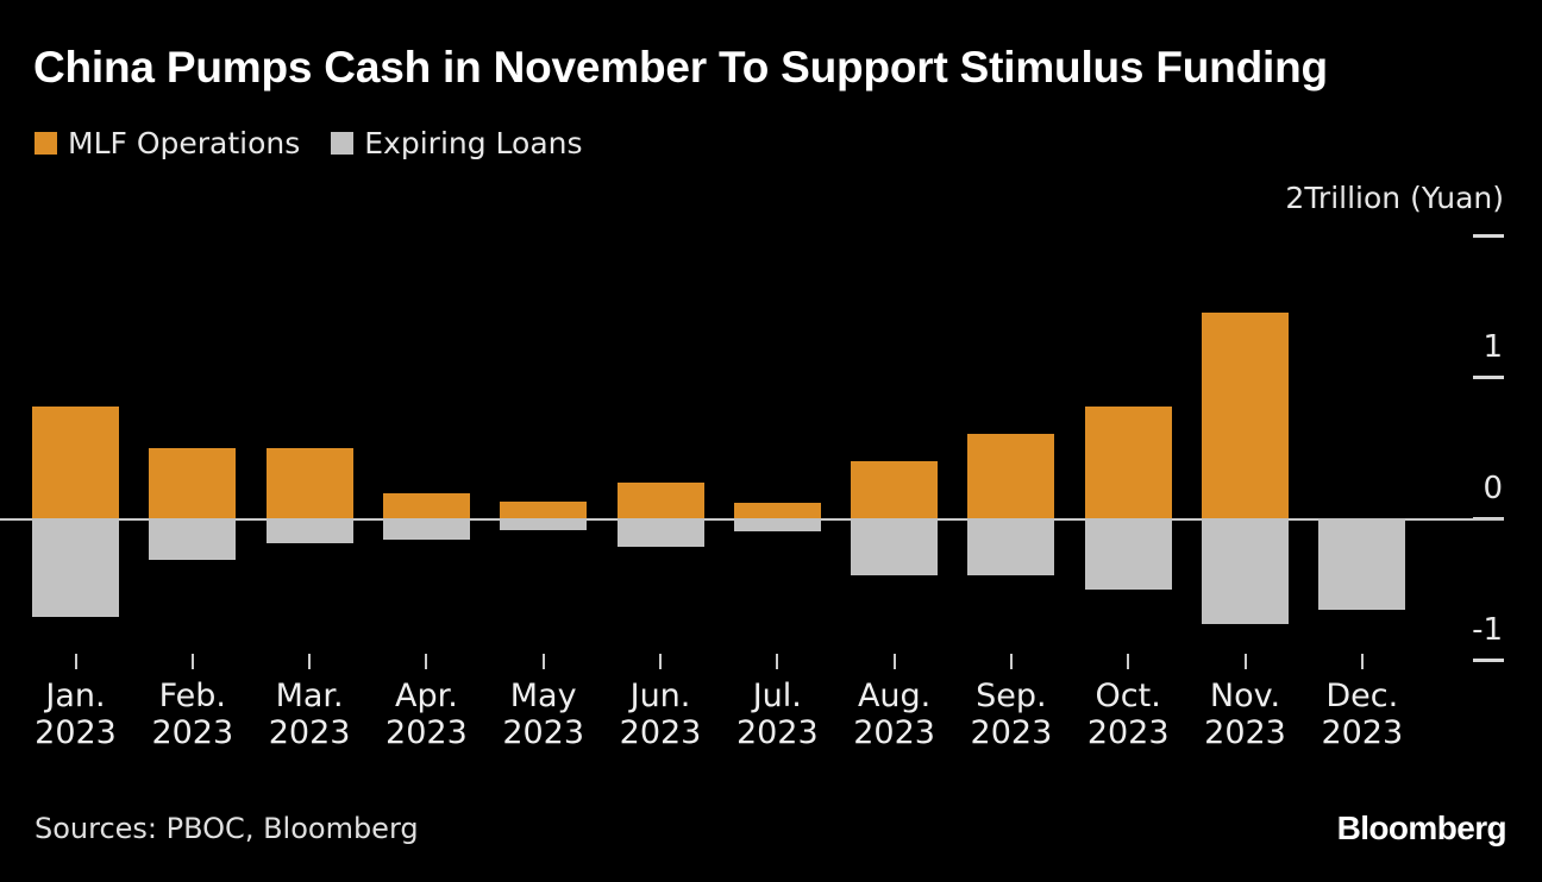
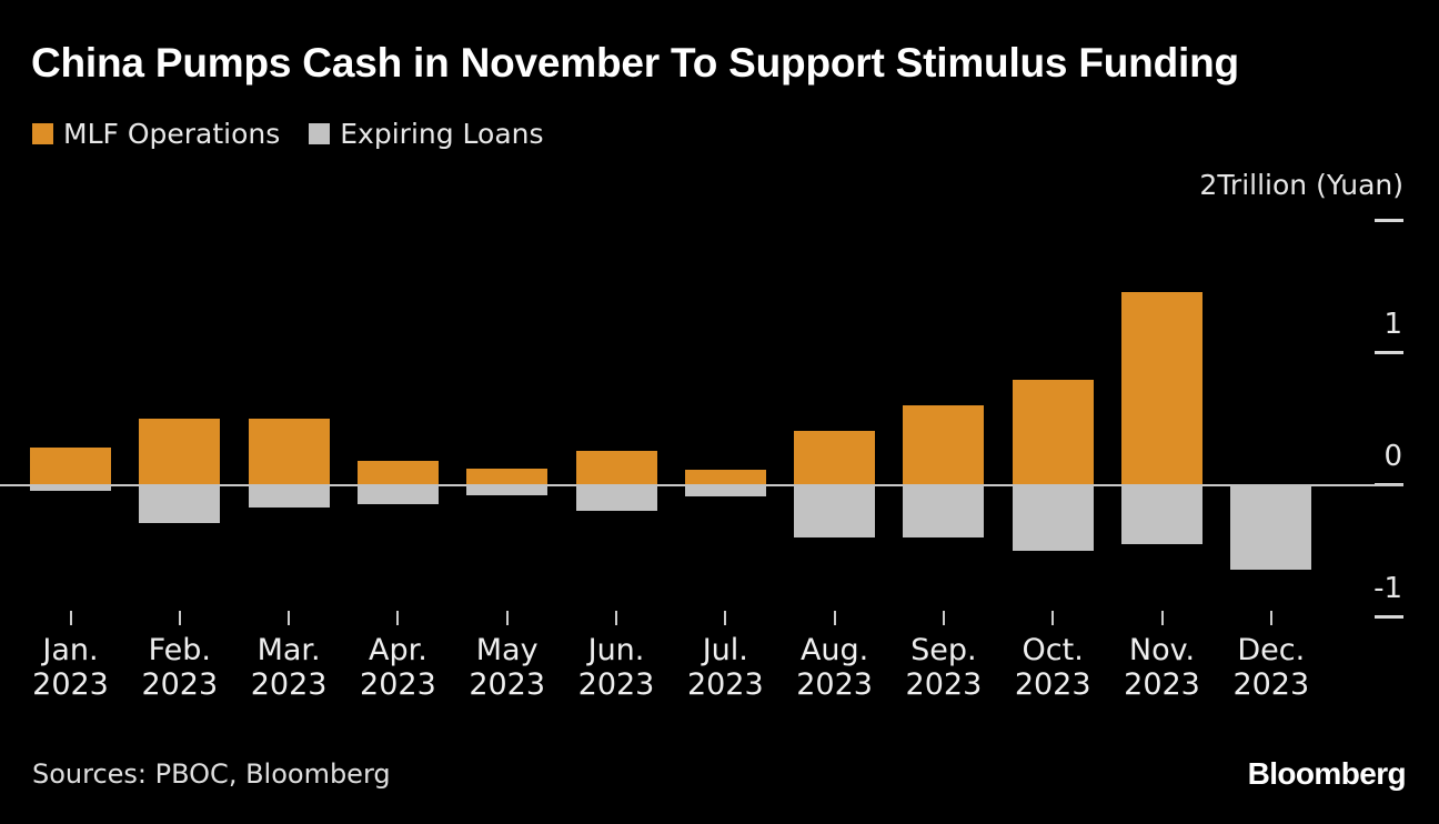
MLF Operations/Jan. 2023: 0.79 -> 0.28
Expiring Loans/Jan. 2023: -0.70 -> -0.05
Expiring Loans/Nov. 2023: -0.75 -> -0.45
